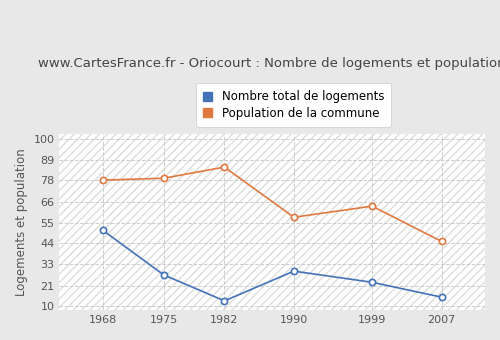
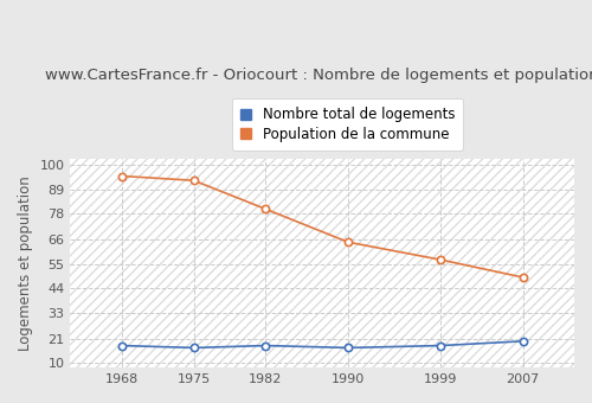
Nombre total de logements/1968: 51 -> 18
Population de la commune/1968: 78 -> 95
Nombre total de logements/1975: 27 -> 17
Population de la commune/1975: 79 -> 93
Nombre total de logements/1982: 13 -> 18
Population de la commune/1982: 85 -> 80
Nombre total de logements/1990: 29 -> 17
Population de la commune/1990: 58 -> 65
Nombre total de logements/1999: 23 -> 18
Population de la commune/1999: 64 -> 57
Nombre total de logements/2007: 15 -> 20
Population de la commune/2007: 45 -> 49
